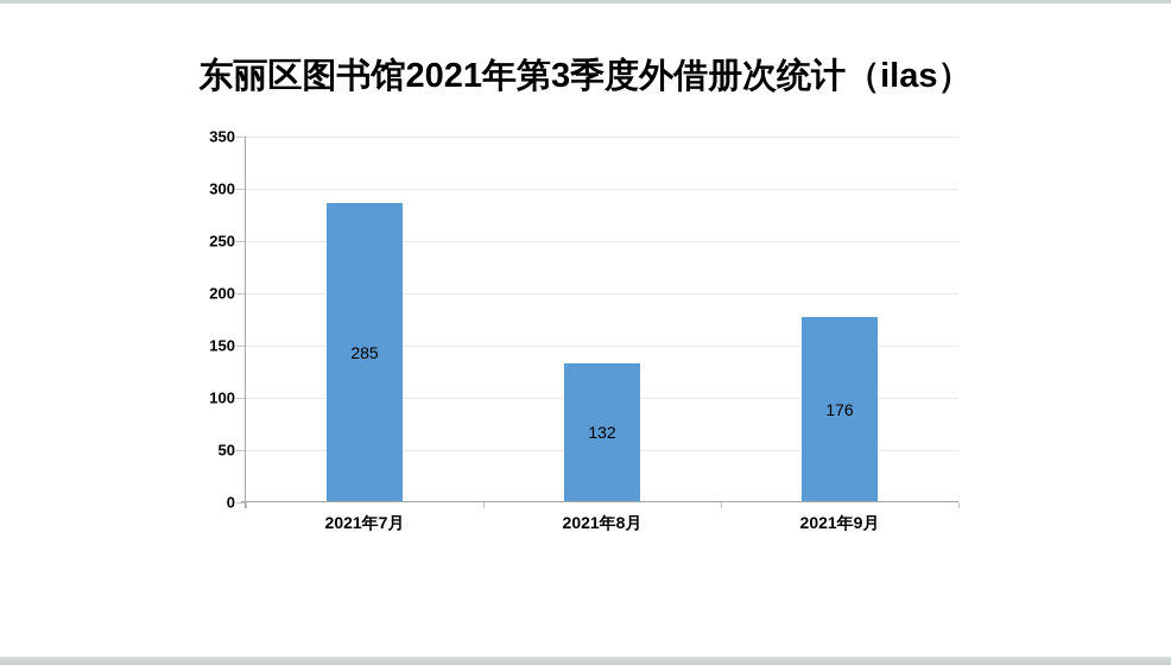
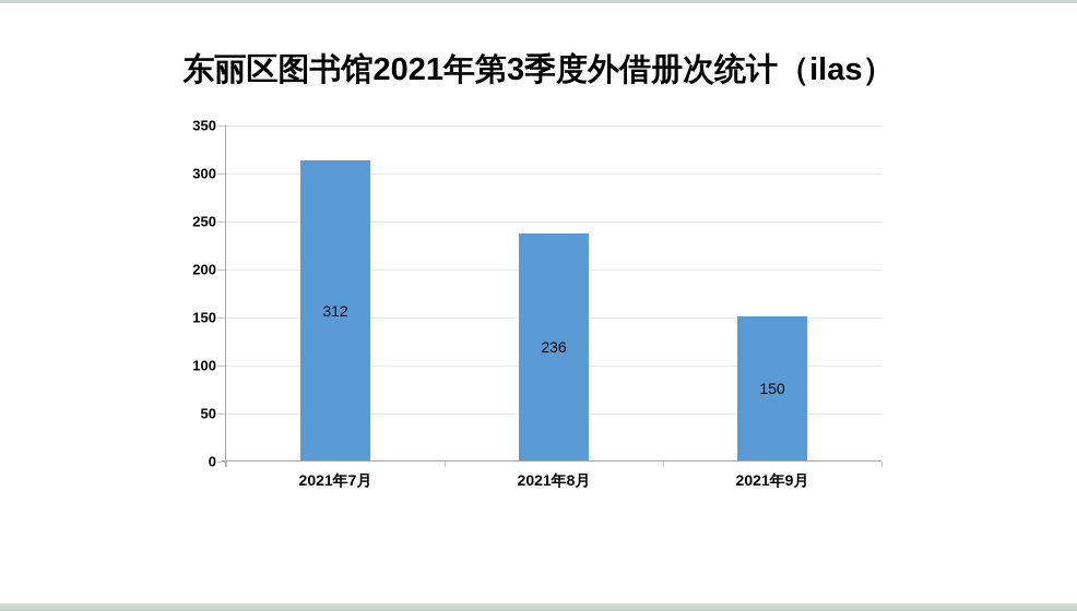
2021年7月: 285 -> 312
2021年8月: 132 -> 236
2021年9月: 176 -> 150
